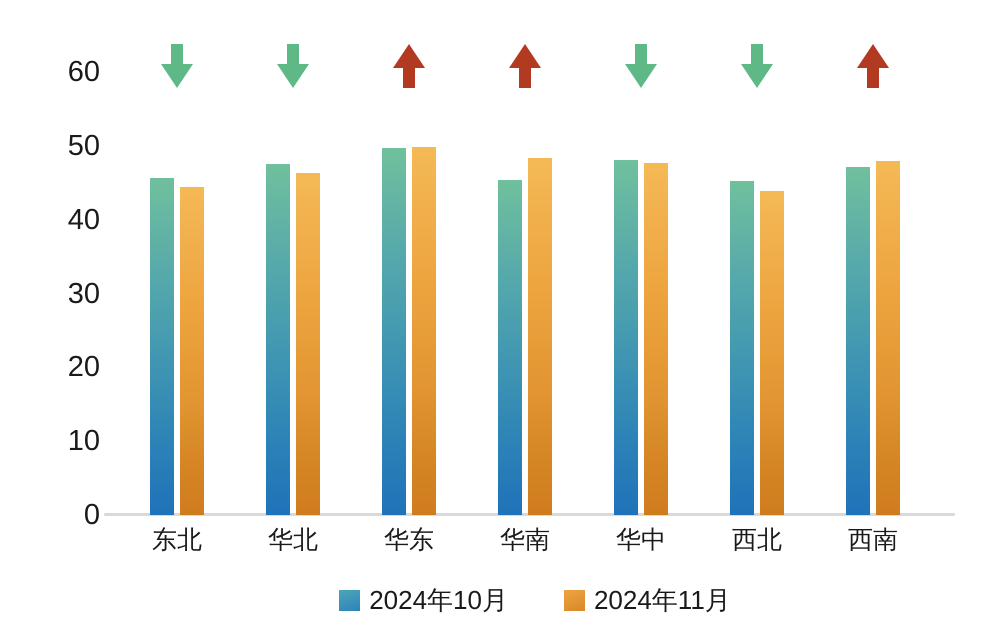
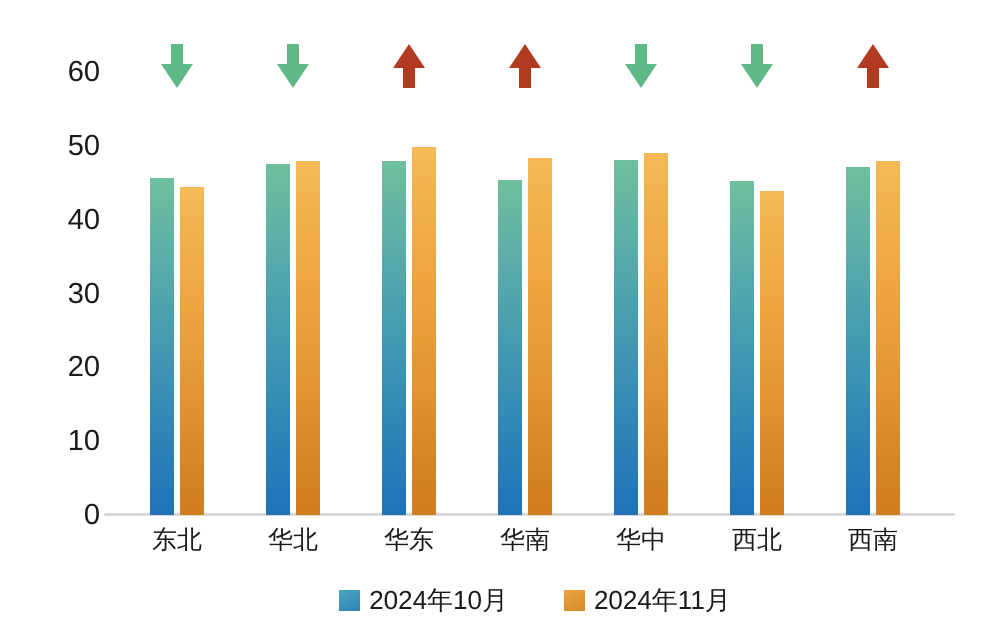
2024年11月/华北: 46 -> 48
2024年10月/华东: 50 -> 48
2024年11月/华中: 48 -> 49
